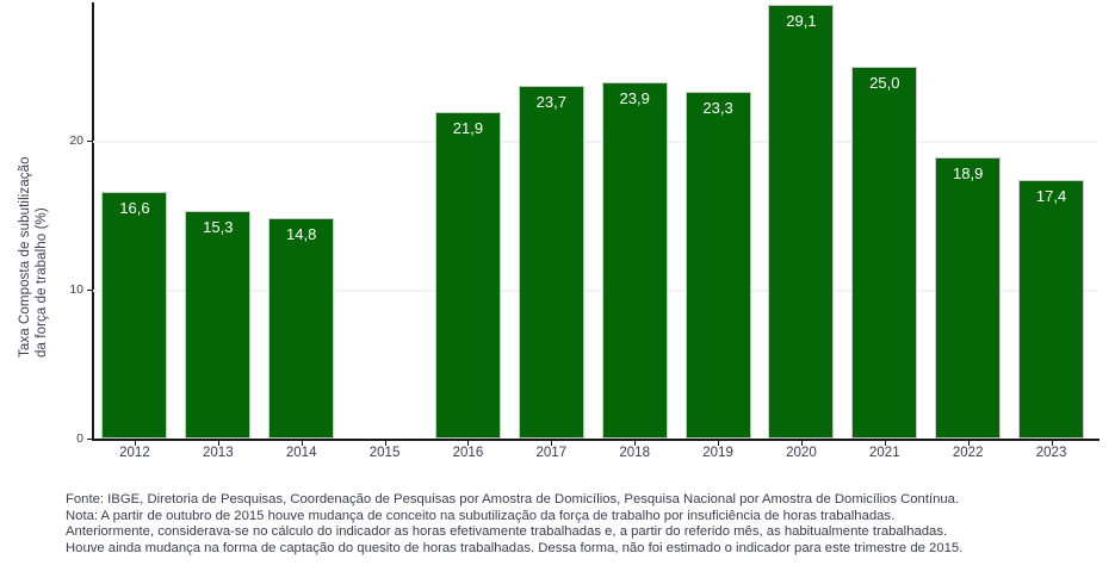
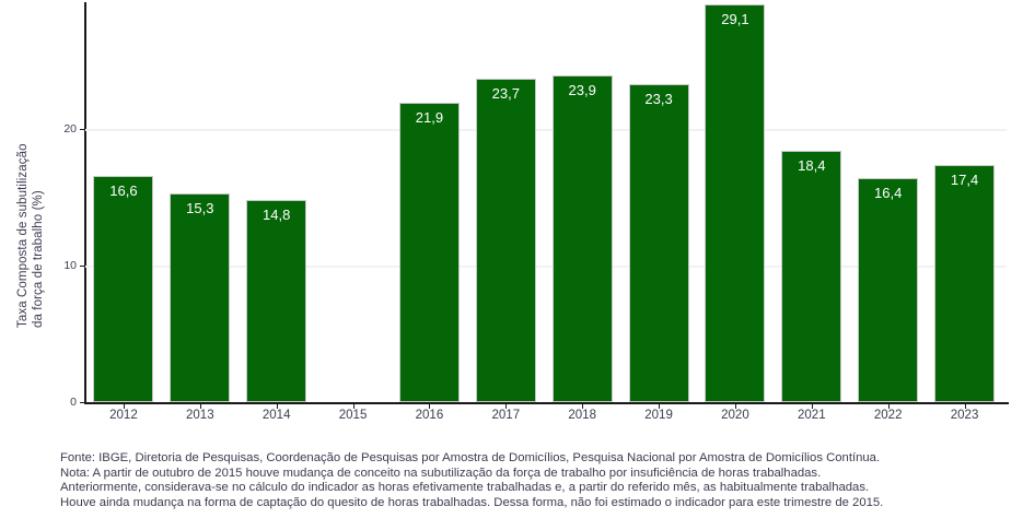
2021: 25,0 -> 18,4
2022: 18,9 -> 16,4
